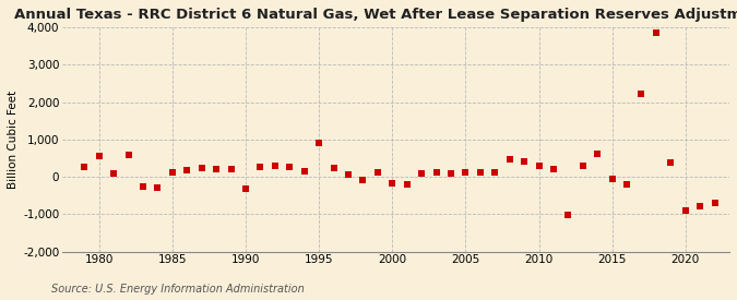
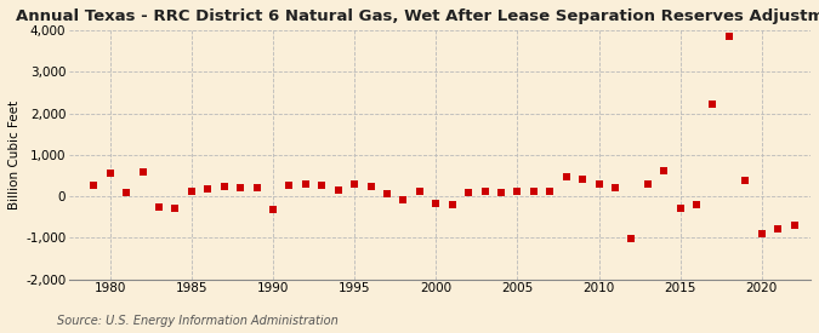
1995: 900 -> 290
2015: -50 -> -300
